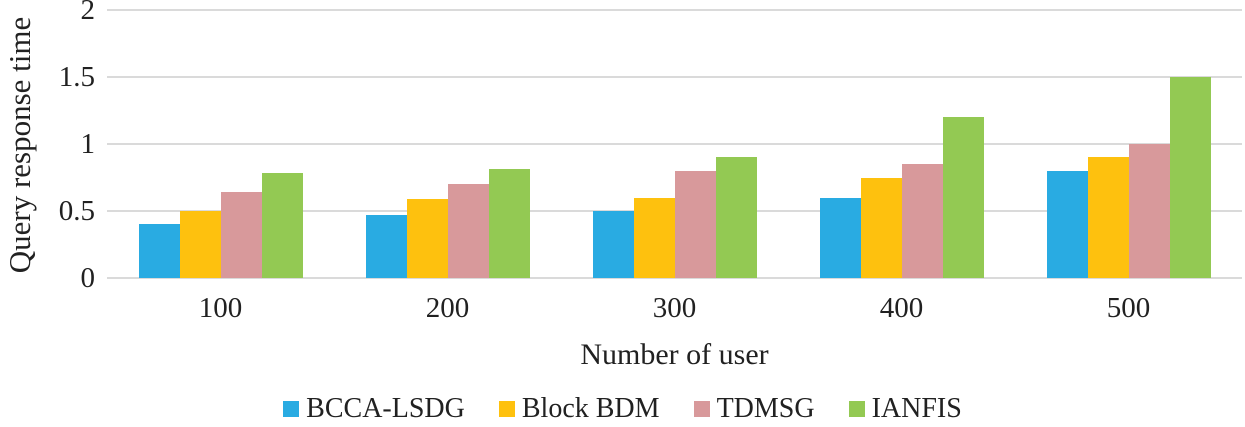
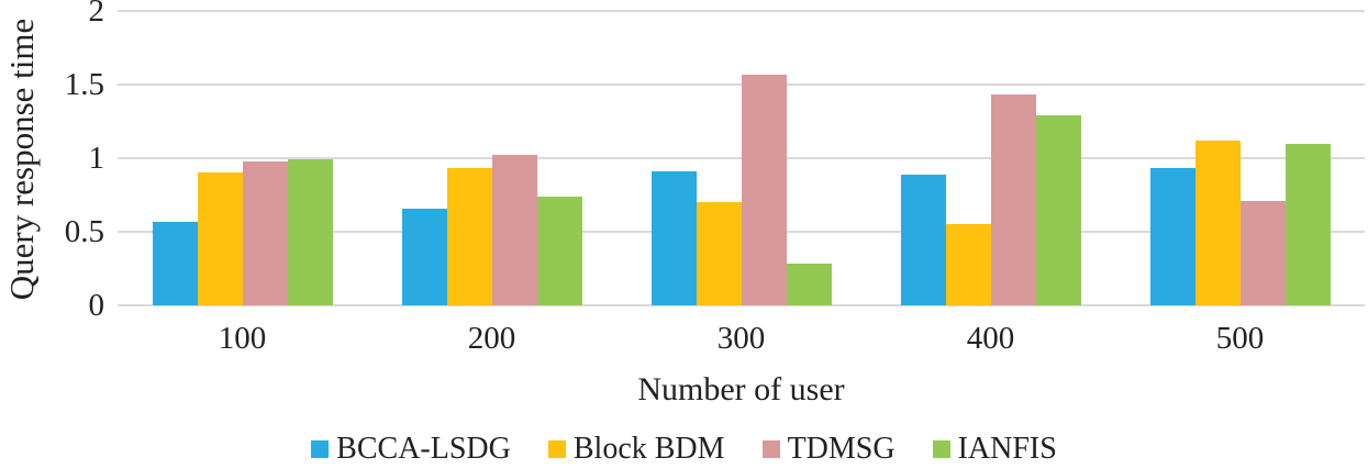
BCCA-LSDG/100: 0.40 -> 0.57
Block BDM/100: 0.50 -> 0.90
TDMSG/100: 0.64 -> 0.98
IANFIS/100: 0.78 -> 0.99
BCCA-LSDG/200: 0.47 -> 0.66
Block BDM/200: 0.59 -> 0.93
TDMSG/200: 0.70 -> 1.02
IANFIS/200: 0.81 -> 0.74
BCCA-LSDG/300: 0.50 -> 0.91
Block BDM/300: 0.60 -> 0.70
TDMSG/300: 0.80 -> 1.57
IANFIS/300: 0.90 -> 0.28
BCCA-LSDG/400: 0.60 -> 0.89
Block BDM/400: 0.75 -> 0.55
TDMSG/400: 0.85 -> 1.43
IANFIS/400: 1.20 -> 1.29
BCCA-LSDG/500: 0.80 -> 0.93
Block BDM/500: 0.90 -> 1.12
TDMSG/500: 1.00 -> 0.71
IANFIS/500: 1.50 -> 1.10
